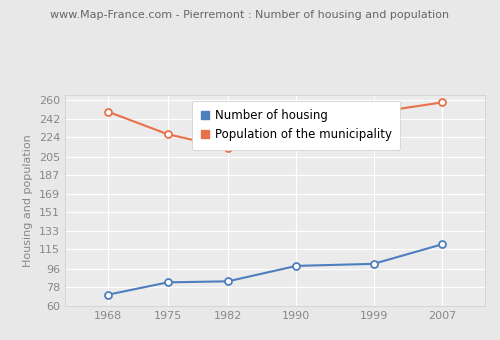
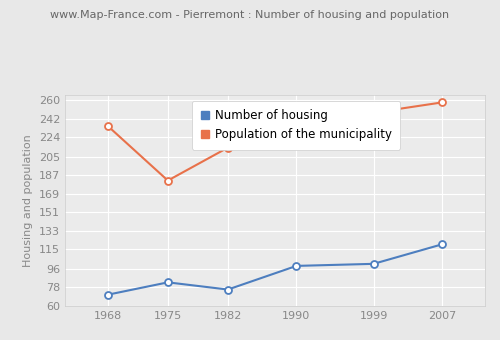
Population of the municipality/1968: 249 -> 235
Population of the municipality/1975: 227 -> 182
Number of housing/1982: 84 -> 76
